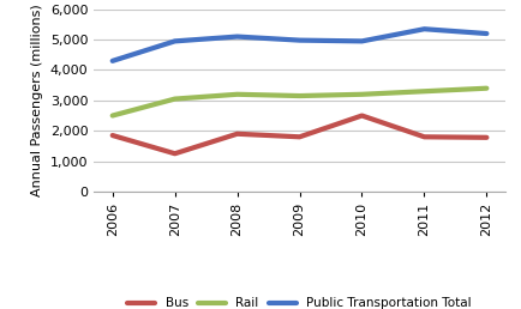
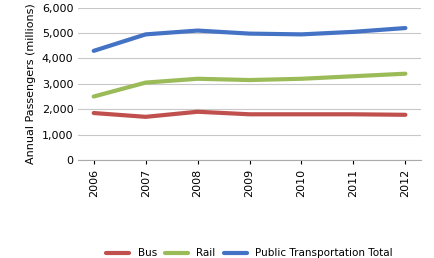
Bus/2007: 1,250 -> 1,700
Bus/2010: 2,500 -> 1,800
Public Transportation Total/2011: 5,350 -> 5,050
